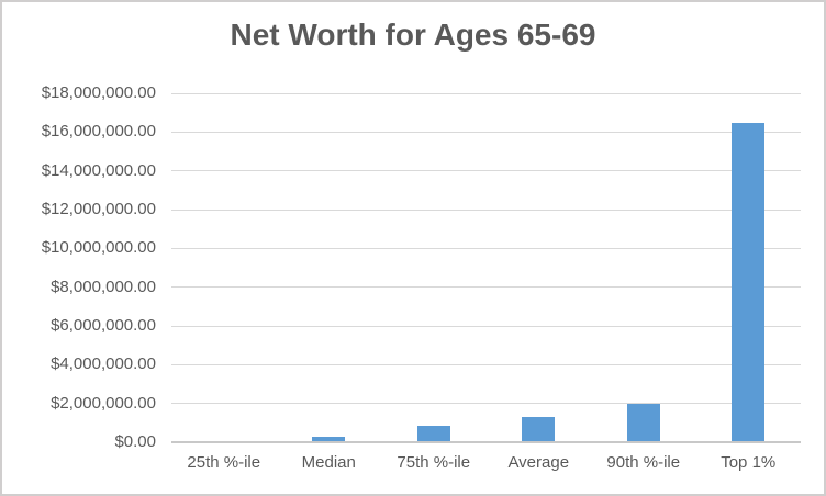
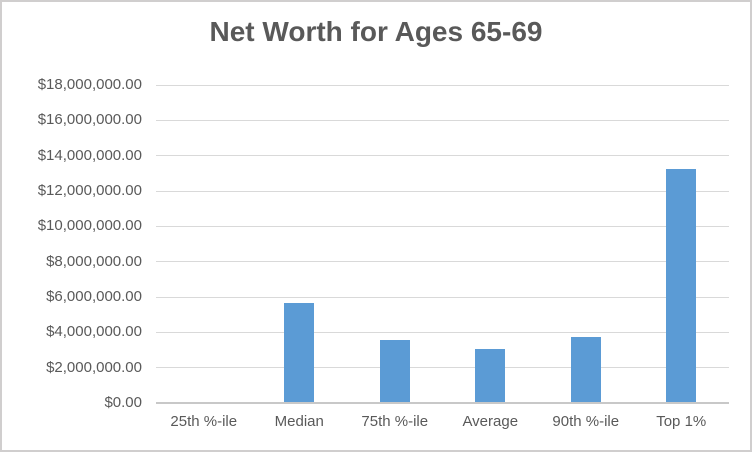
Median: $200000 -> $5600000
75th %-ile: $800000 -> $3500000
Average: $1200000 -> $3000000
90th %-ile: $1900000 -> $3700000
Top 1%: $16400000 -> $13200000
